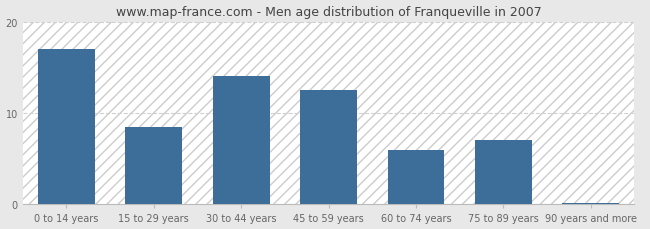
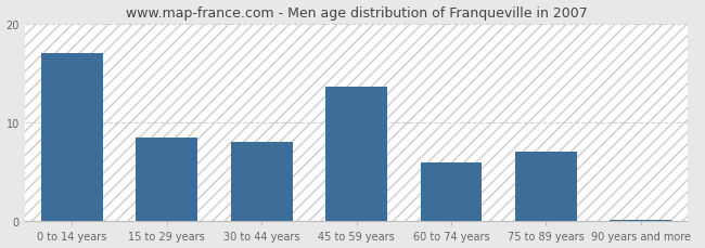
30 to 44 years: 14.0 -> 8.0
45 to 59 years: 12.5 -> 13.6
